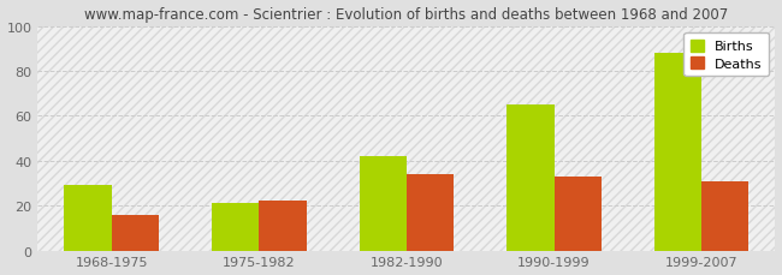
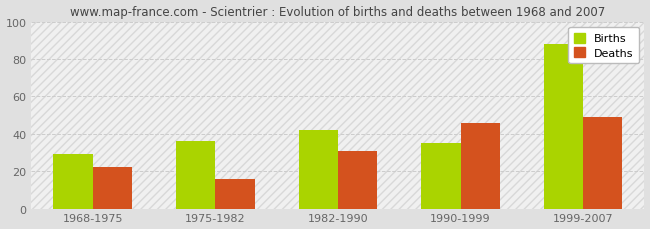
Deaths/1968-1975: 16 -> 22
Births/1975-1982: 21 -> 36
Deaths/1975-1982: 22 -> 16
Deaths/1982-1990: 34 -> 31
Births/1990-1999: 65 -> 35
Deaths/1990-1999: 33 -> 46
Deaths/1999-2007: 31 -> 49
